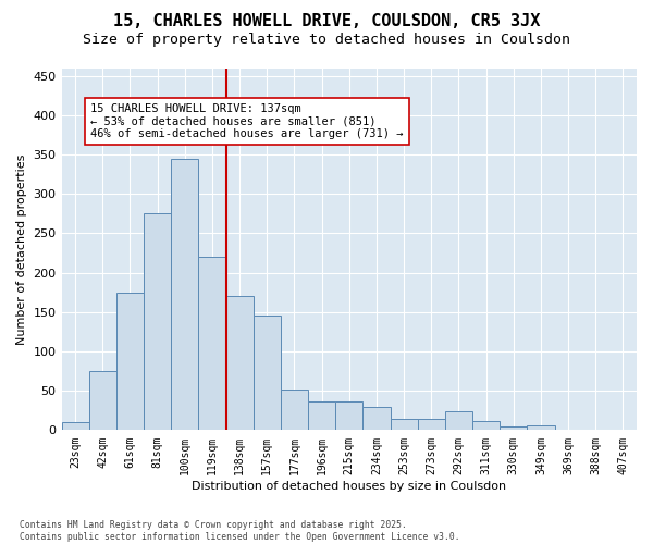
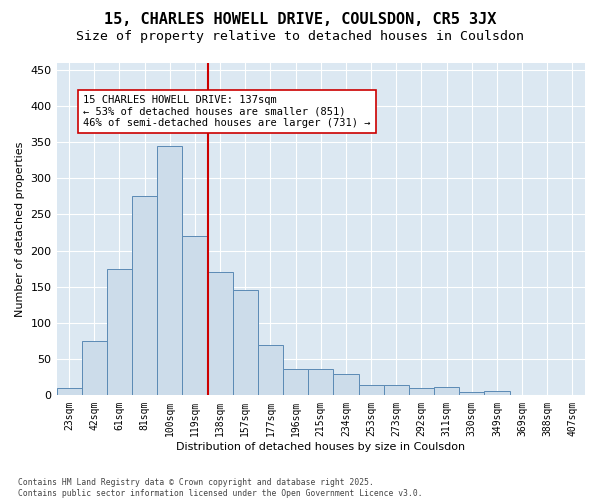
177sqm: 52 -> 70
292sqm: 24 -> 10
